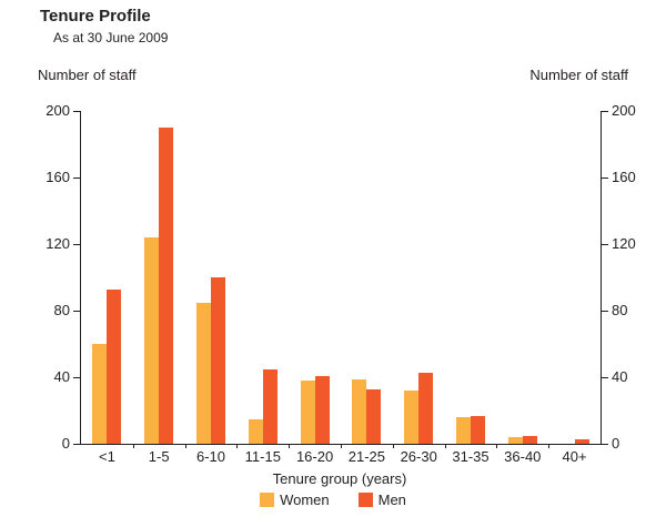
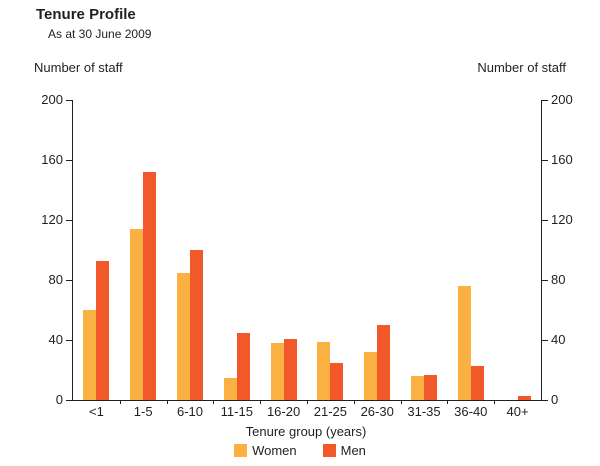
Women/1-5: 124 -> 114
Men/1-5: 190 -> 152
Men/21-25: 33 -> 25
Men/26-30: 43 -> 50
Women/36-40: 4 -> 76
Men/36-40: 5 -> 23
